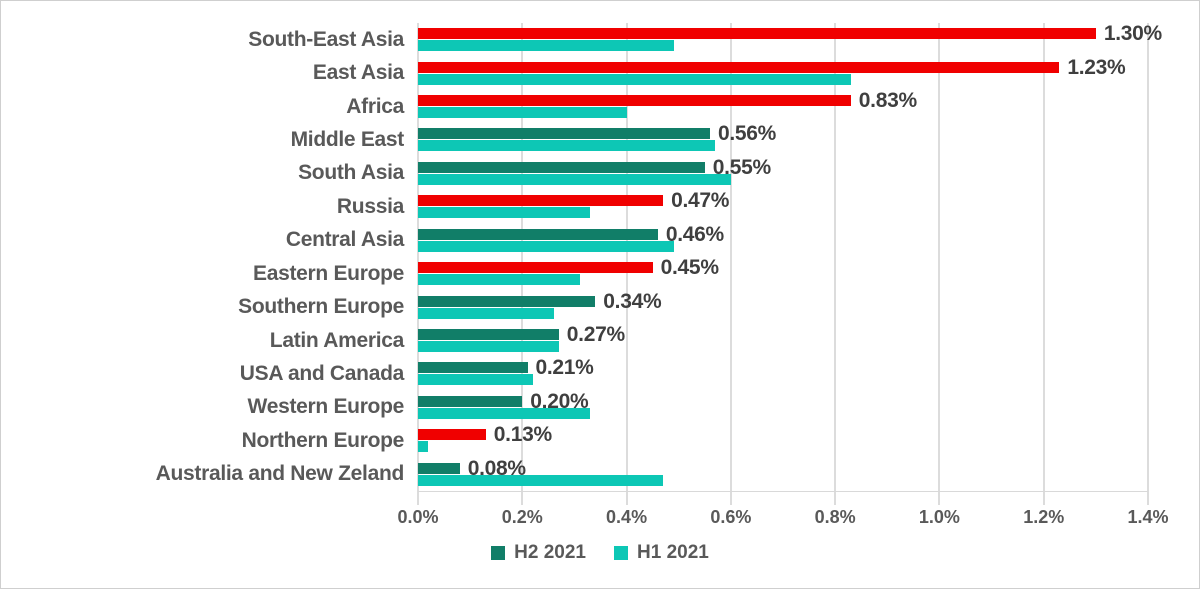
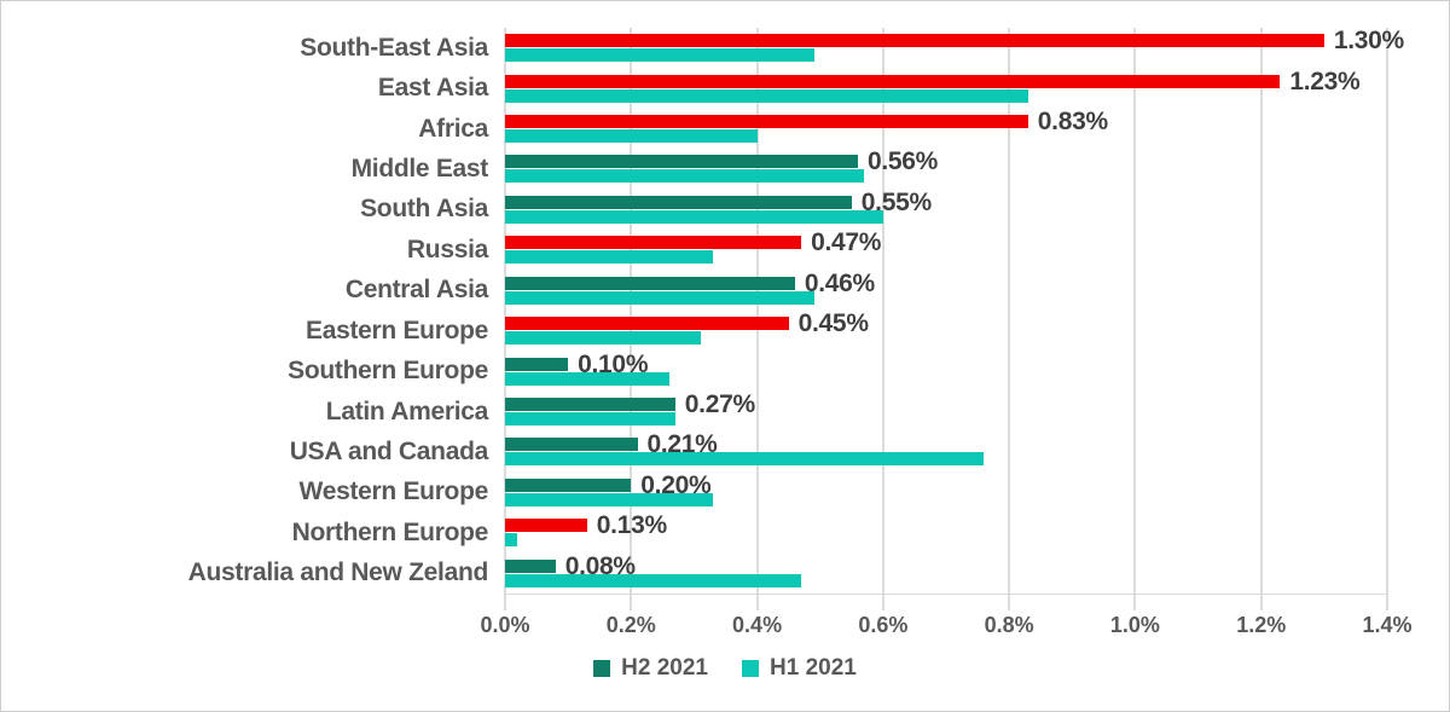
H2 2021/Southern Europe: 0.34% -> 0.10%
H1 2021/USA and Canada: 0.22% -> 0.76%
